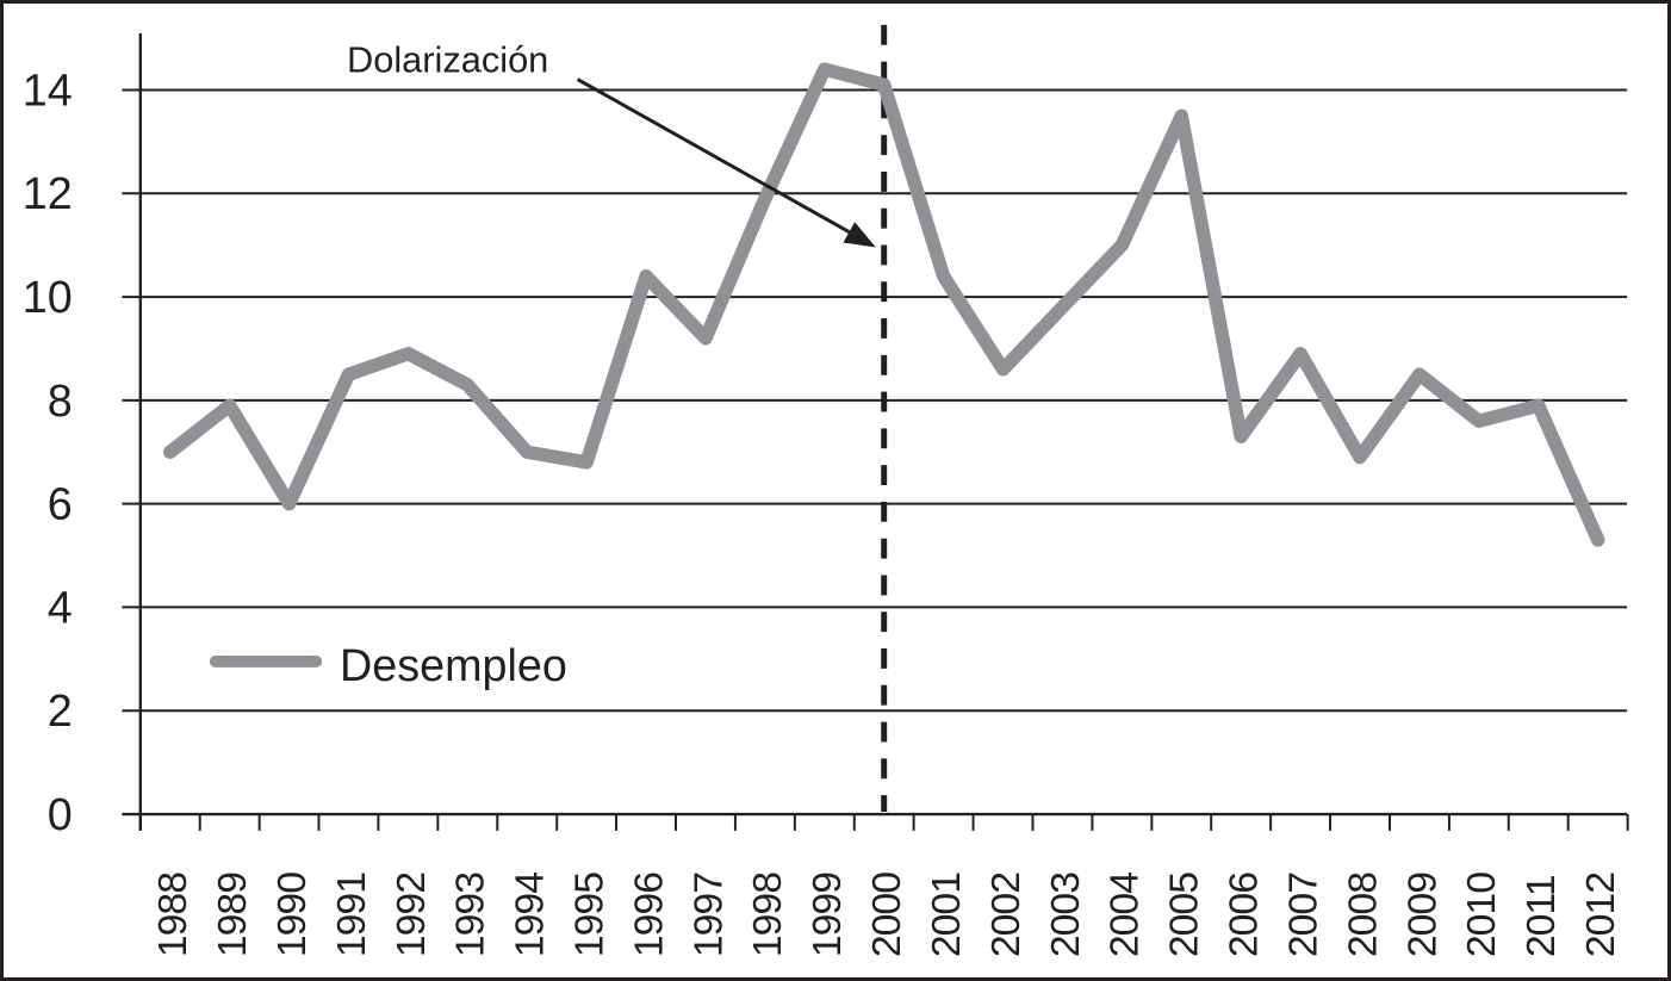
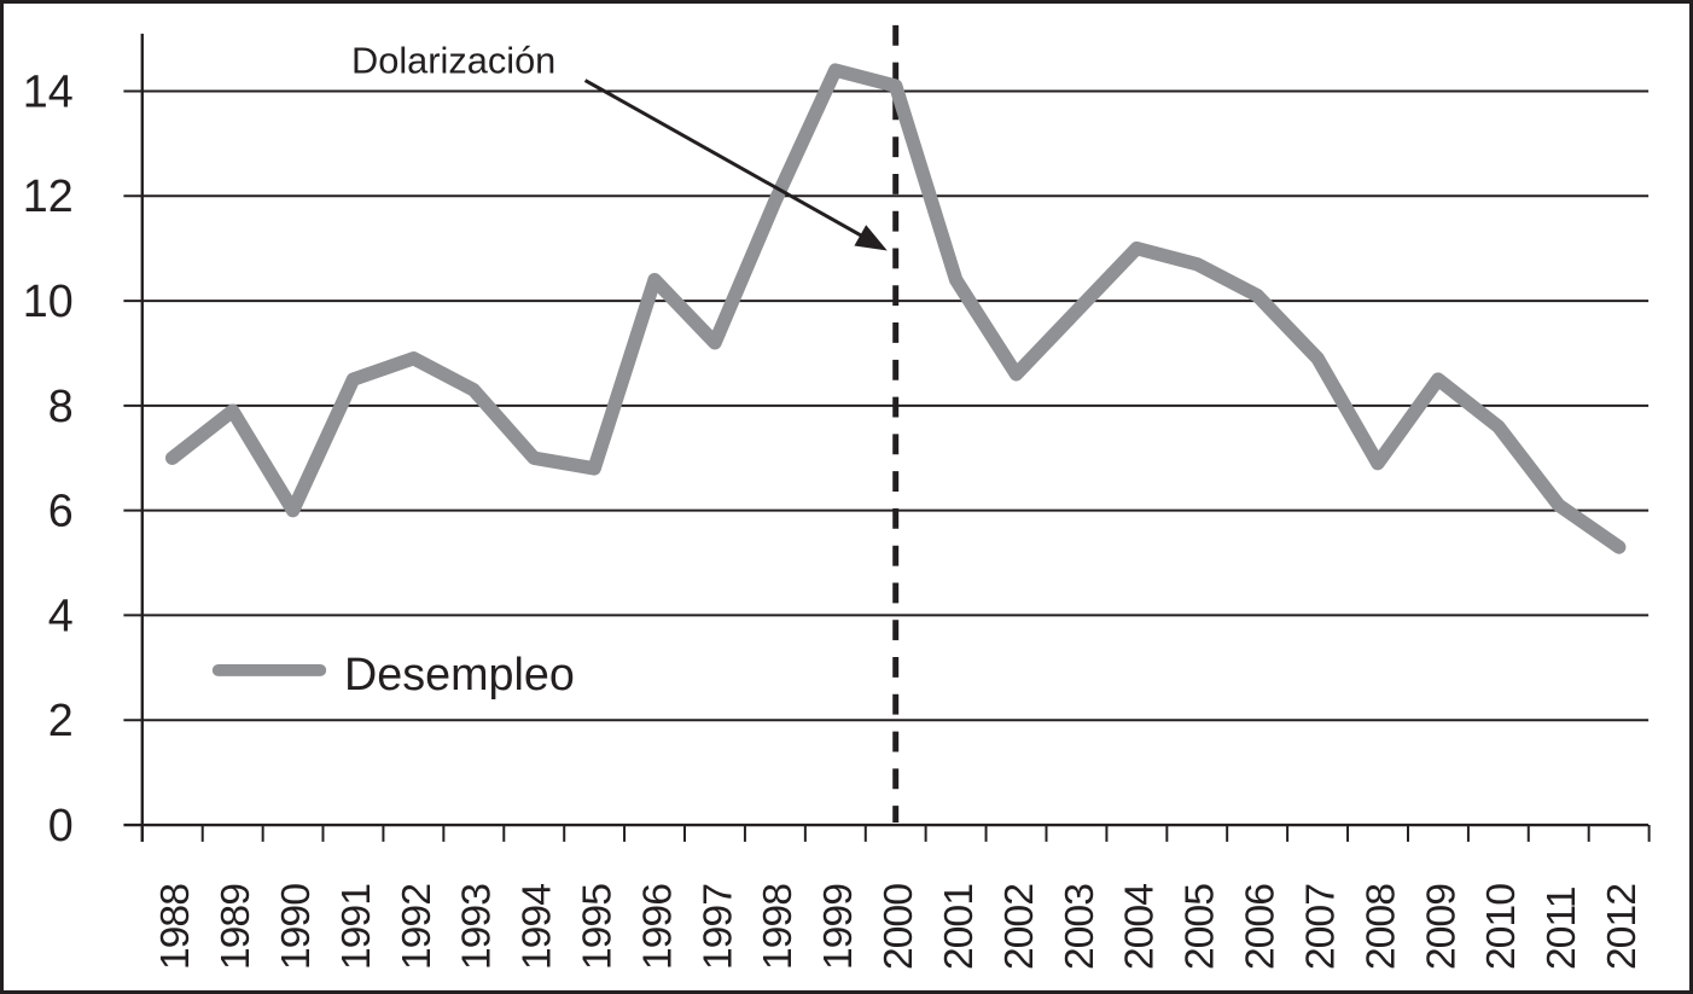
2005: 13.5 -> 10.7
2006: 7.3 -> 10.1
2011: 7.9 -> 6.1
